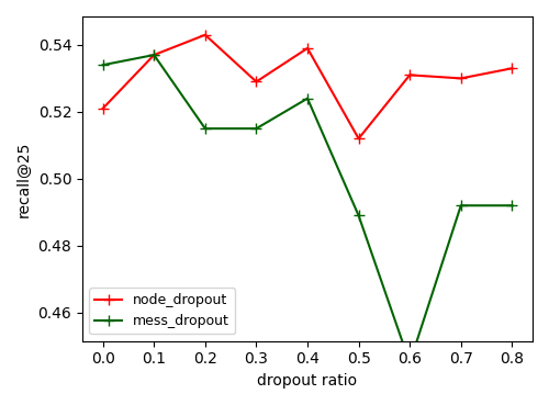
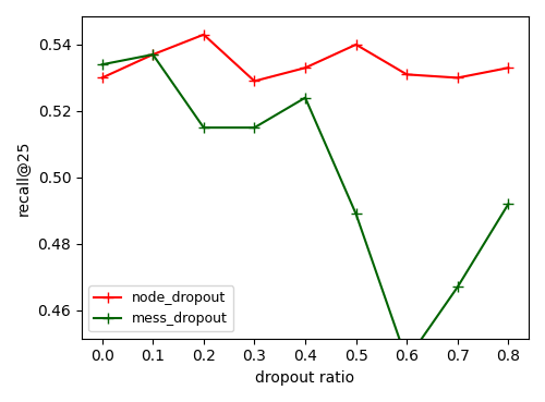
node_dropout/0.0: 0.521 -> 0.530
node_dropout/0.4: 0.539 -> 0.533
node_dropout/0.5: 0.512 -> 0.540
mess_dropout/0.7: 0.492 -> 0.467
